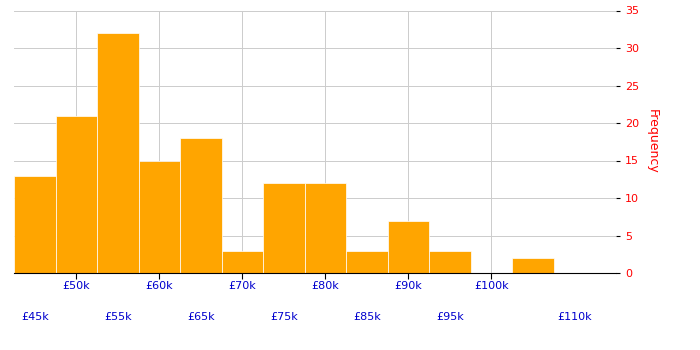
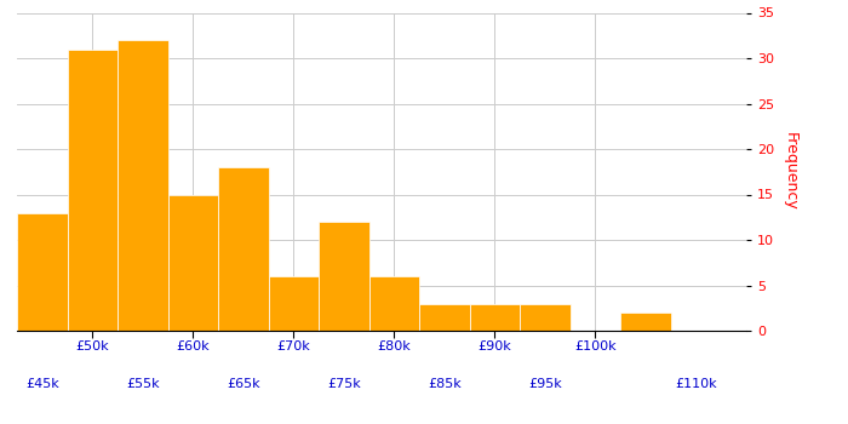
£50k: 21 -> 31
£70k: 3 -> 6
£80k: 12 -> 6
£90k: 7 -> 3
